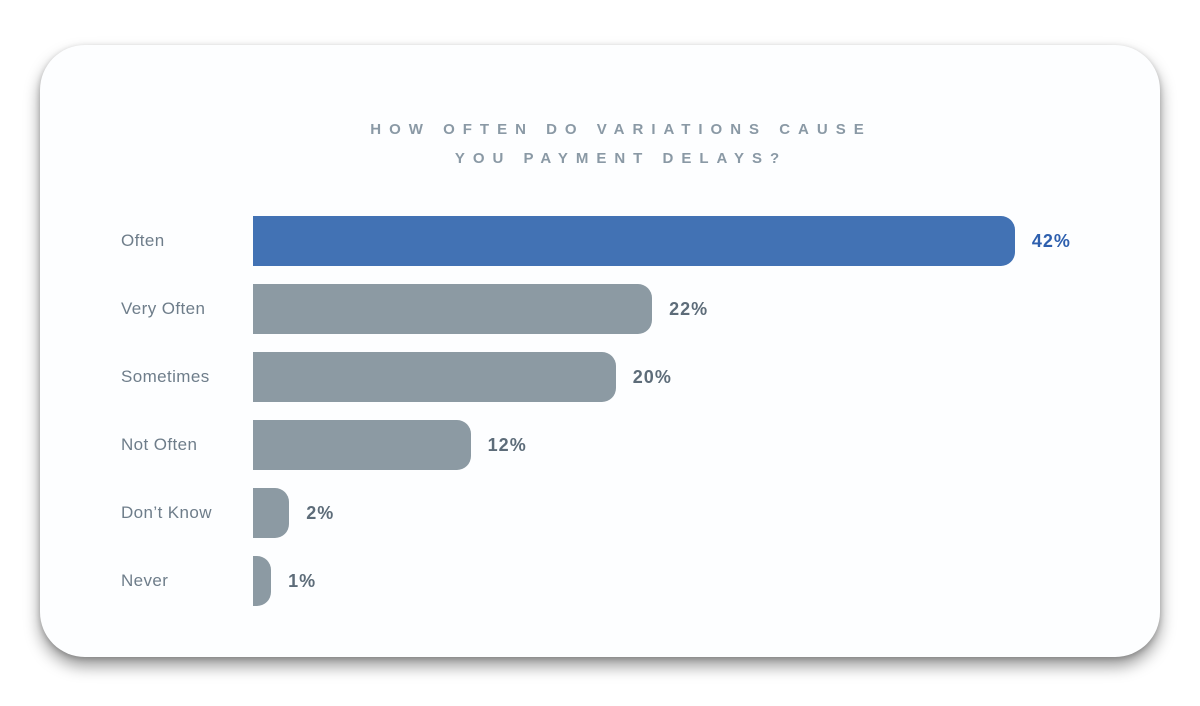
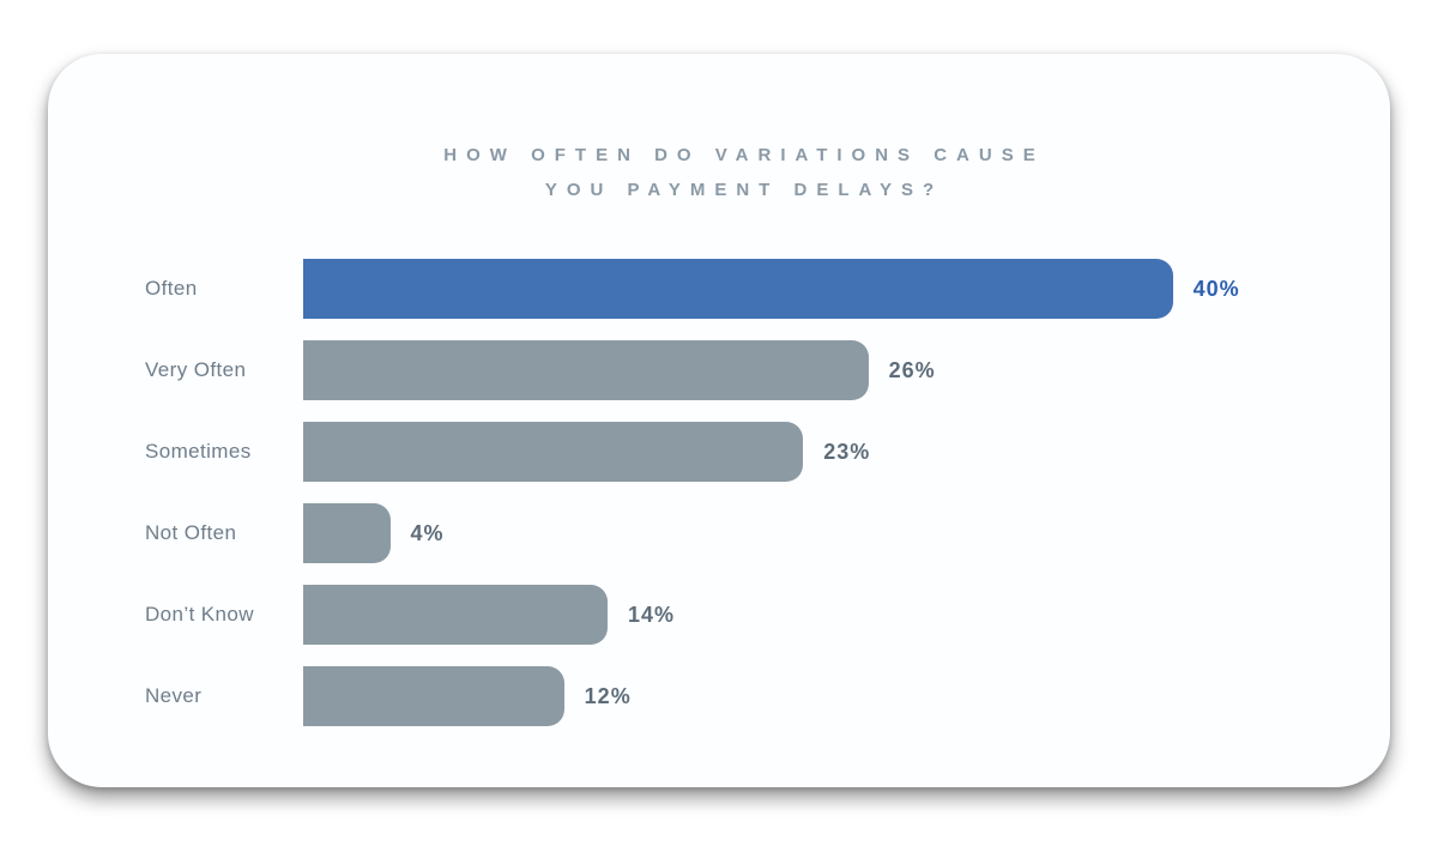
Often: 42% -> 40%
Very Often: 22% -> 26%
Sometimes: 20% -> 23%
Not Often: 12% -> 4%
Don’t Know: 2% -> 14%
Never: 1% -> 12%
